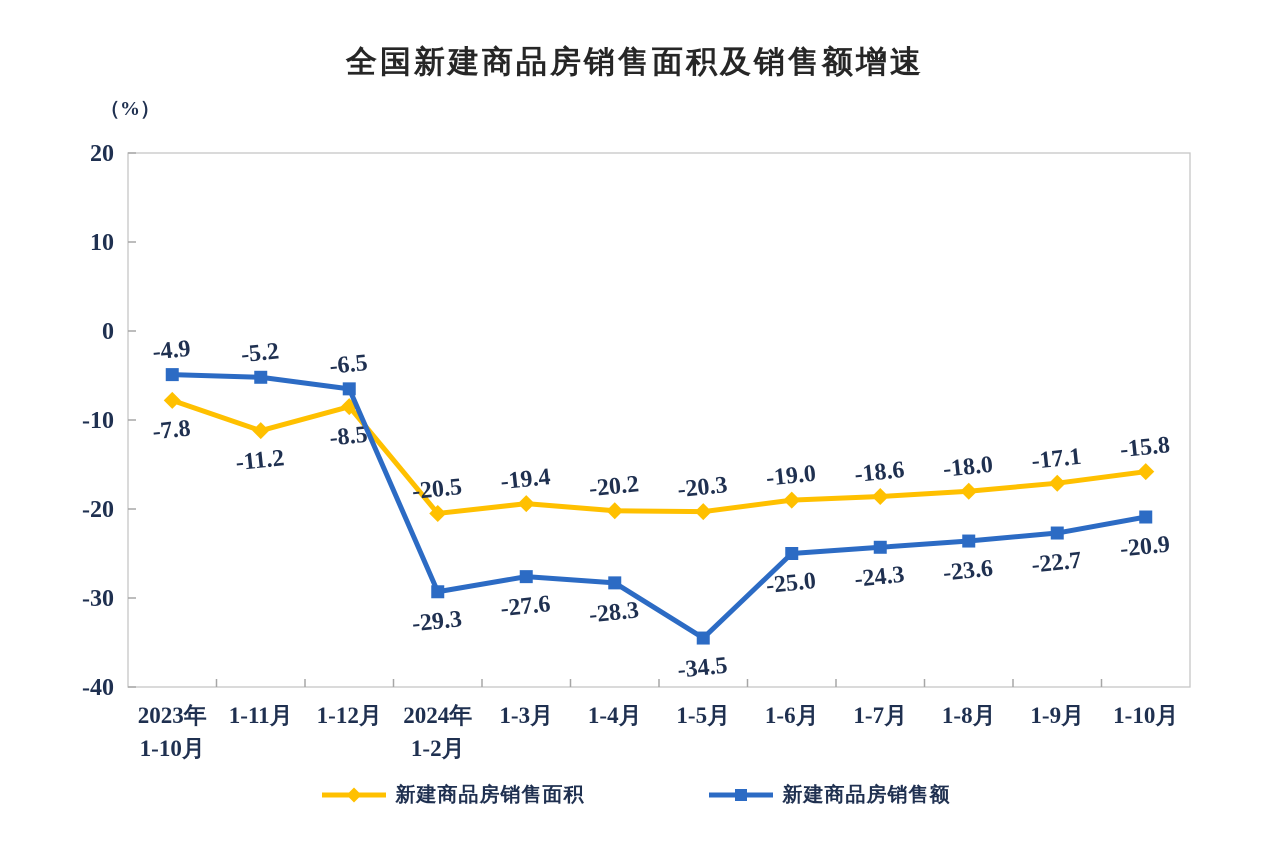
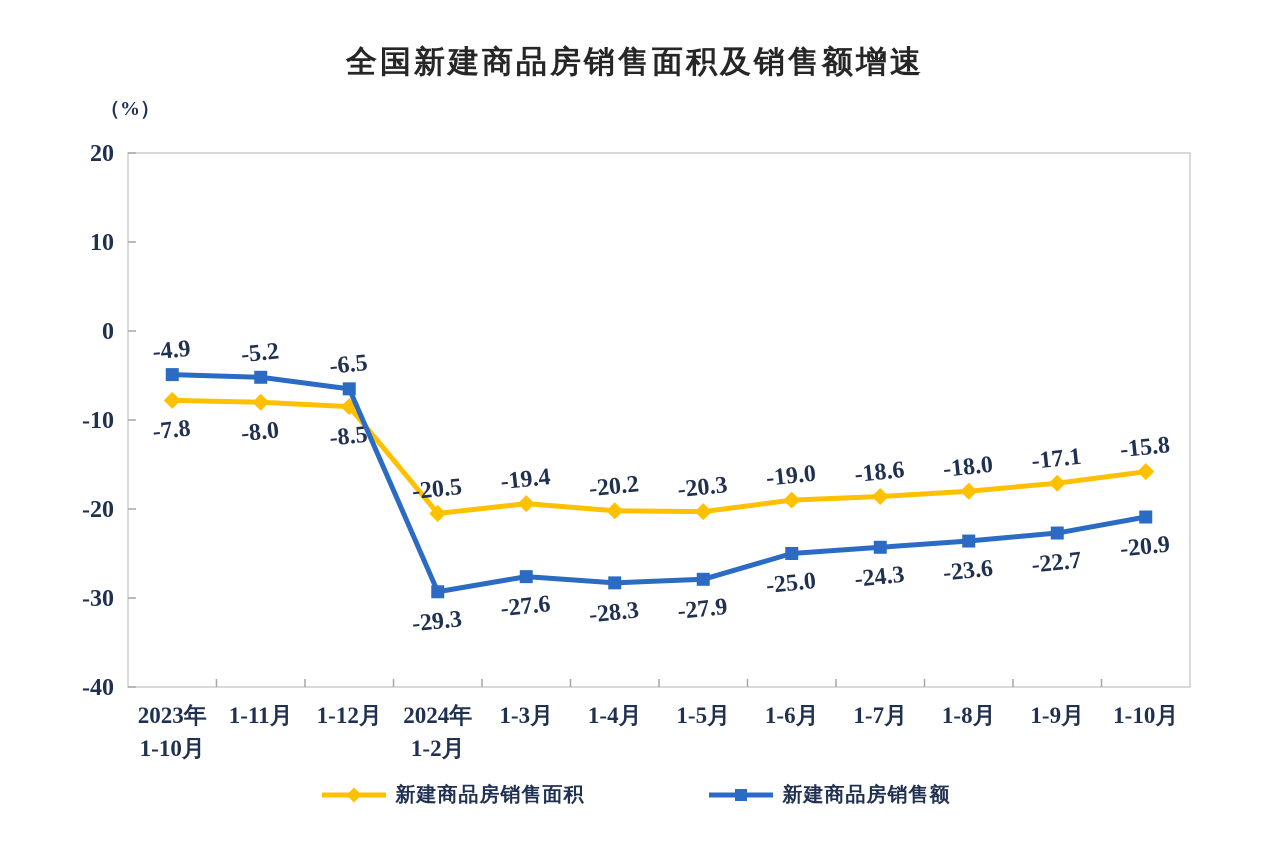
新建商品房销售面积/1-11月: -11.2 -> -8.0
新建商品房销售额/1-5月: -34.5 -> -27.9
